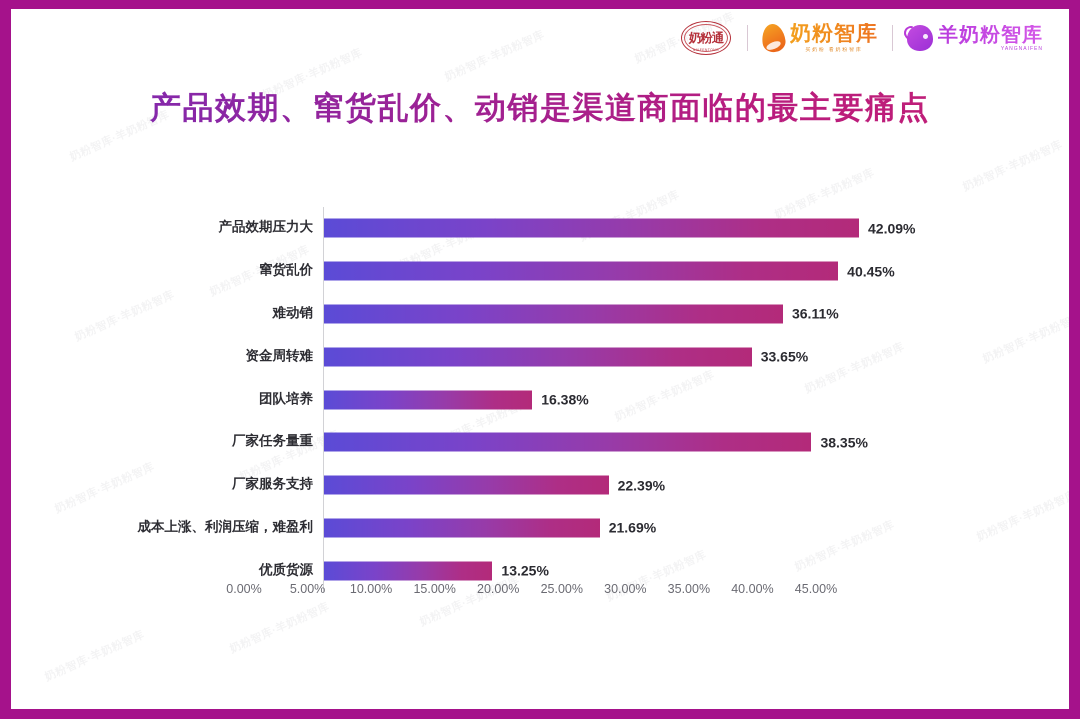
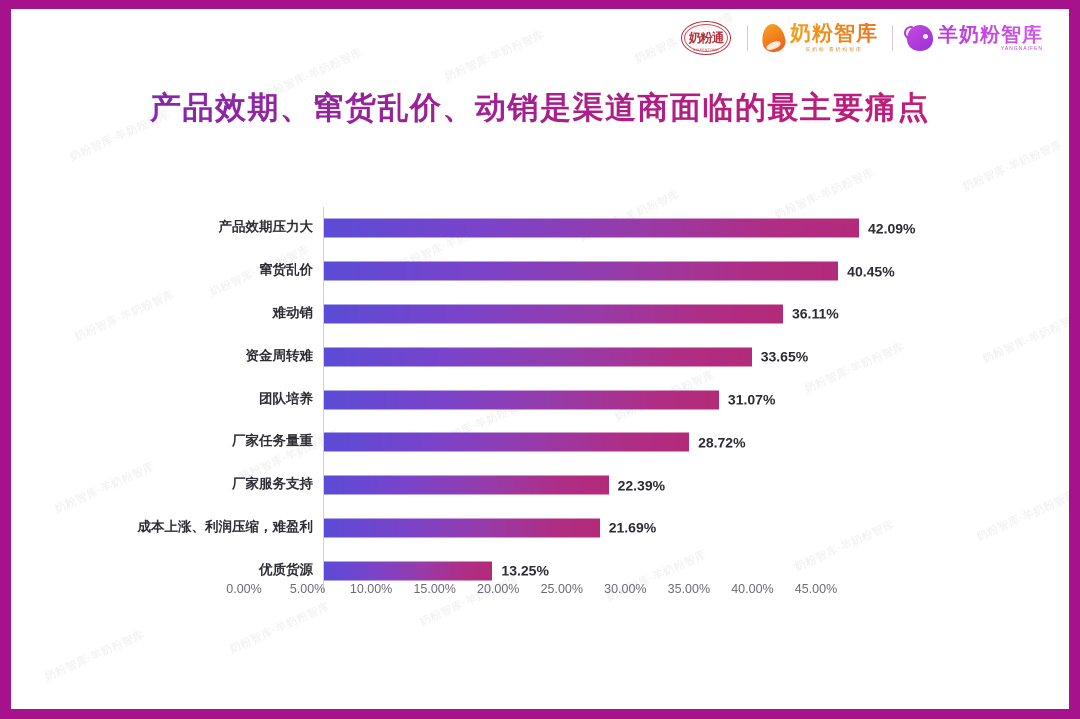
团队培养: 16.38% -> 31.07%
厂家任务量重: 38.35% -> 28.72%
